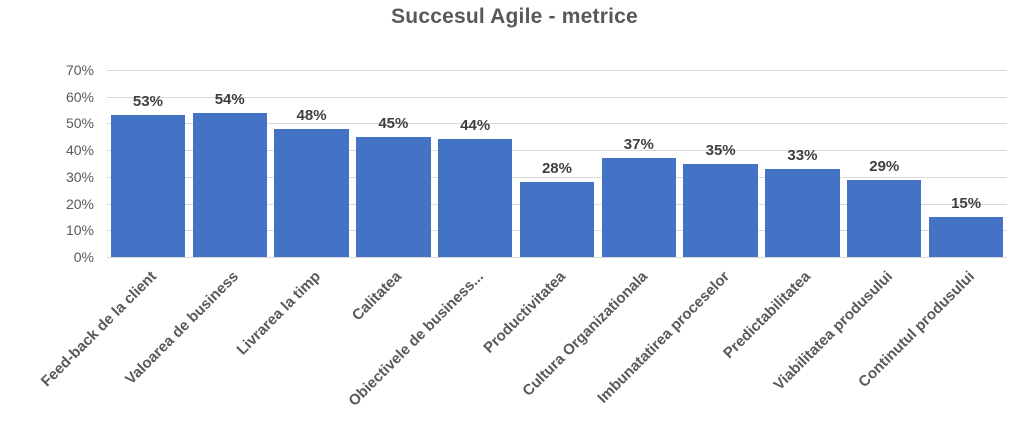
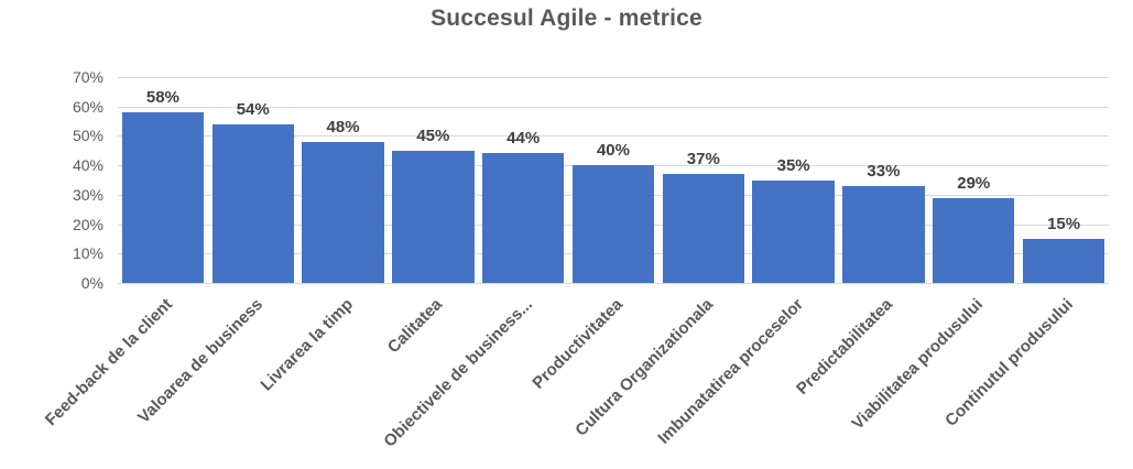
Feed-back de la client: 53% -> 58%
Productivitatea: 28% -> 40%
